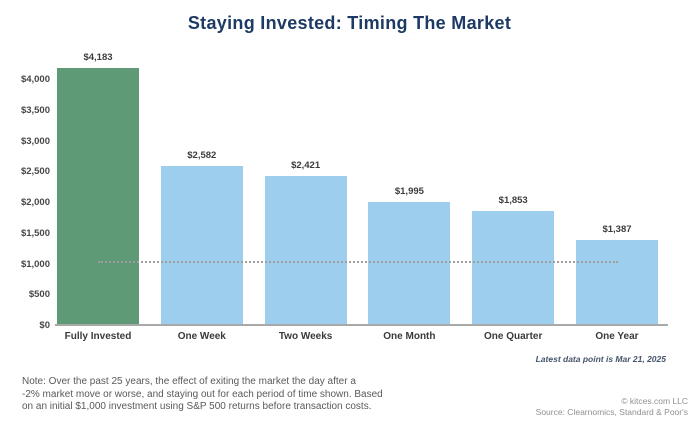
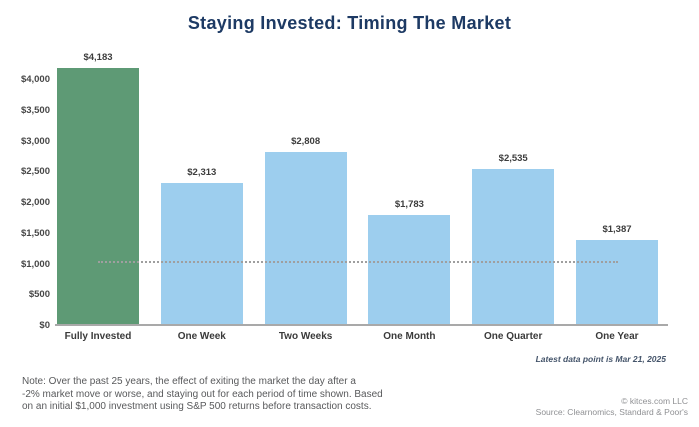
One Week: $2,582 -> $2,313
Two Weeks: $2,421 -> $2,808
One Month: $1,995 -> $1,783
One Quarter: $1,853 -> $2,535
